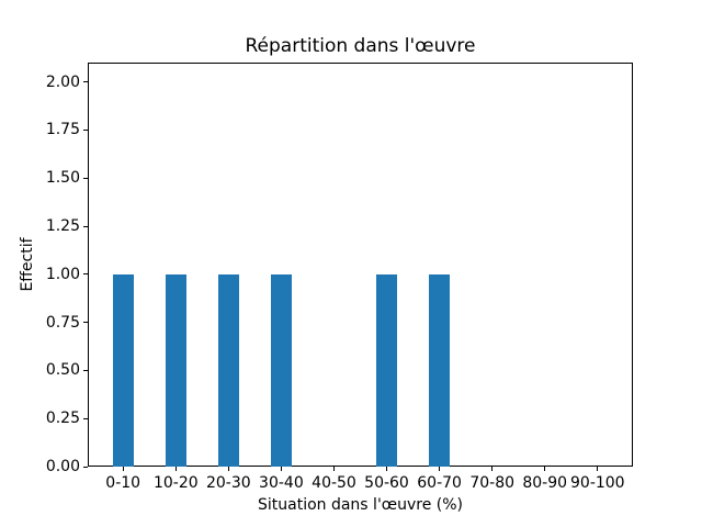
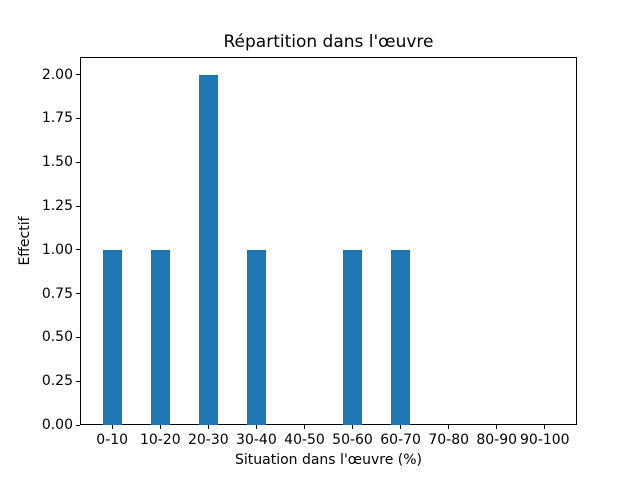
20-30: 1 -> 2
